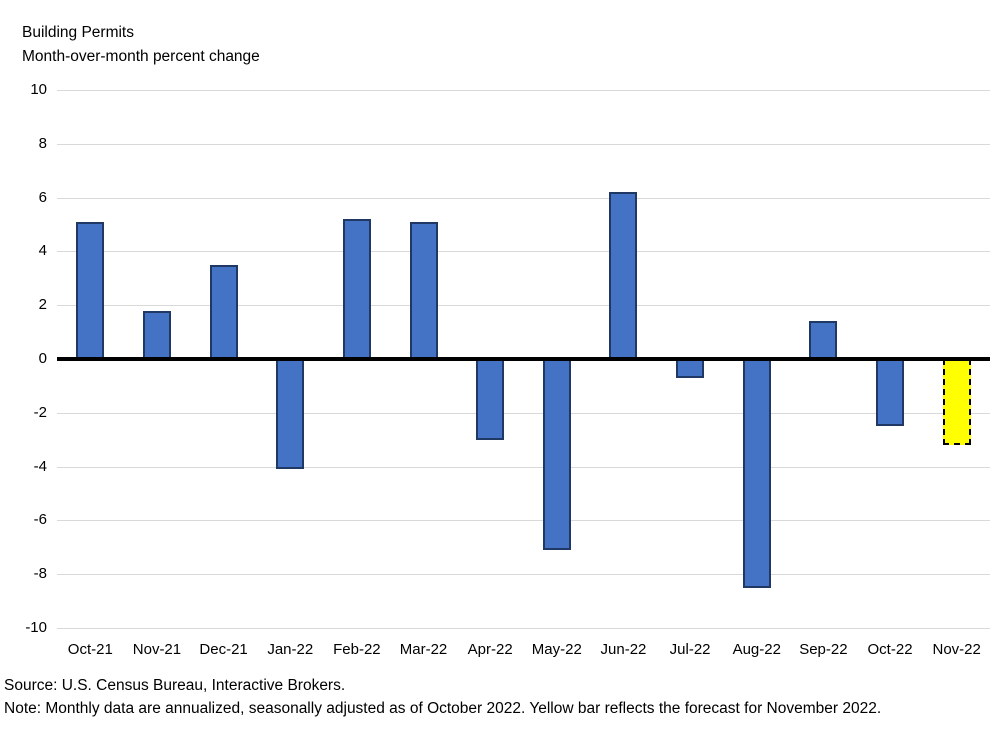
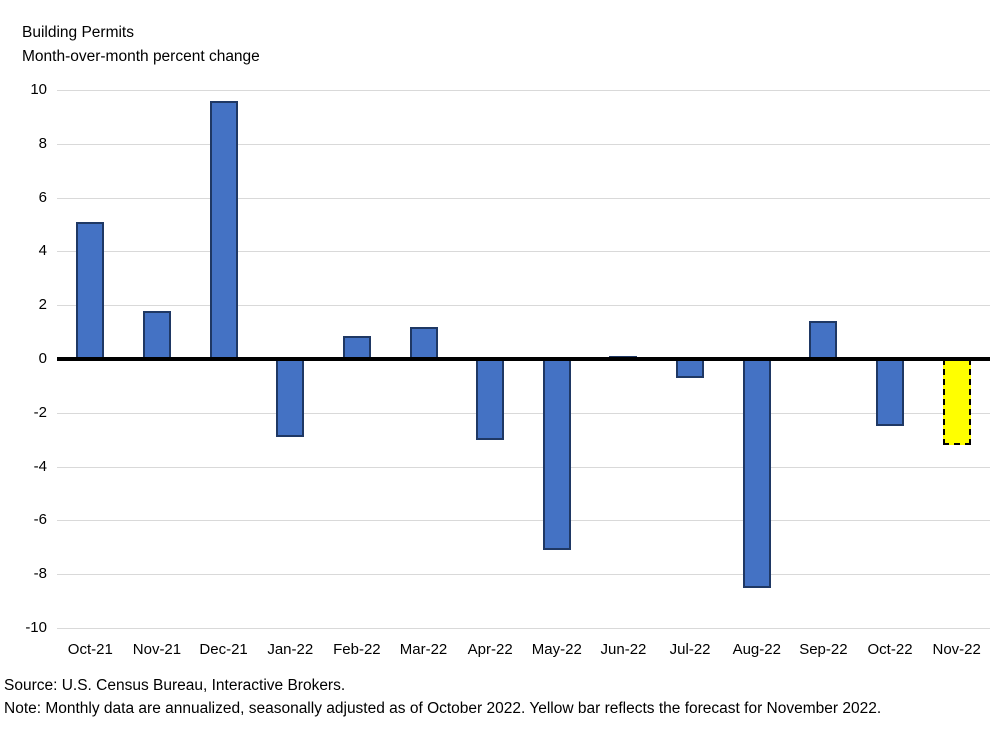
Dec-21: 3.5 -> 9.6
Jan-22: -4.1 -> -2.9
Feb-22: 5.2 -> 0.8
Mar-22: 5.1 -> 1.2
Jun-22: 6.2 -> 0.1
